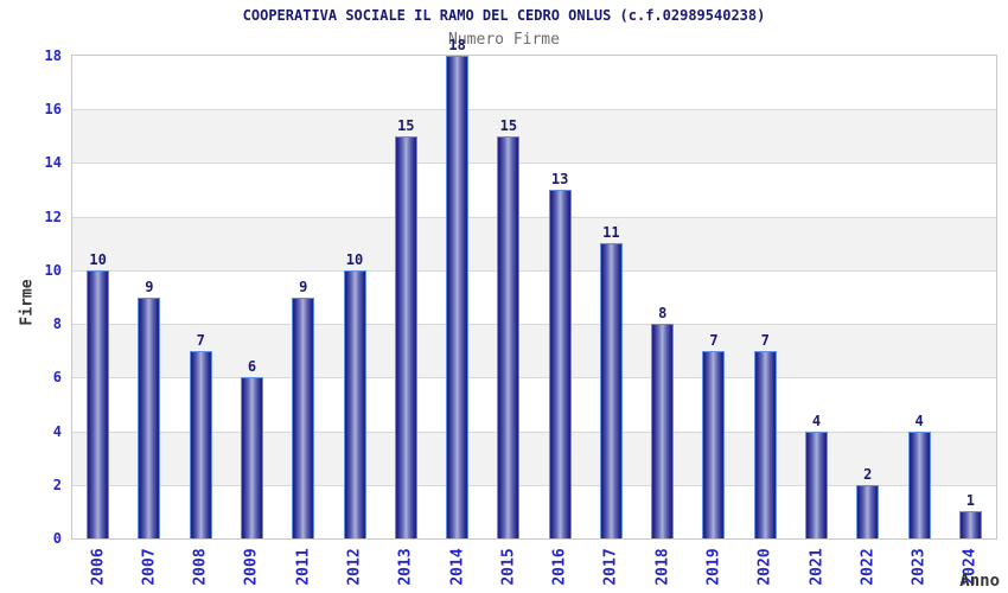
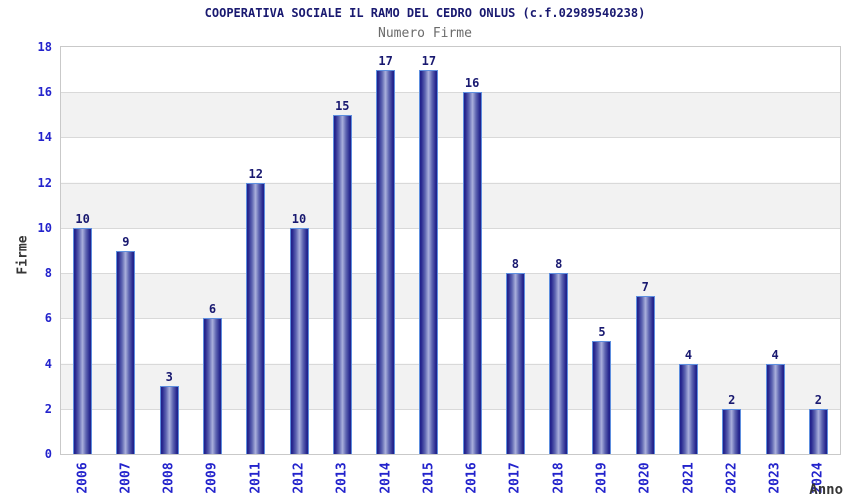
2008: 7 -> 3
2011: 9 -> 12
2014: 18 -> 17
2015: 15 -> 17
2016: 13 -> 16
2017: 11 -> 8
2019: 7 -> 5
2024: 1 -> 2
